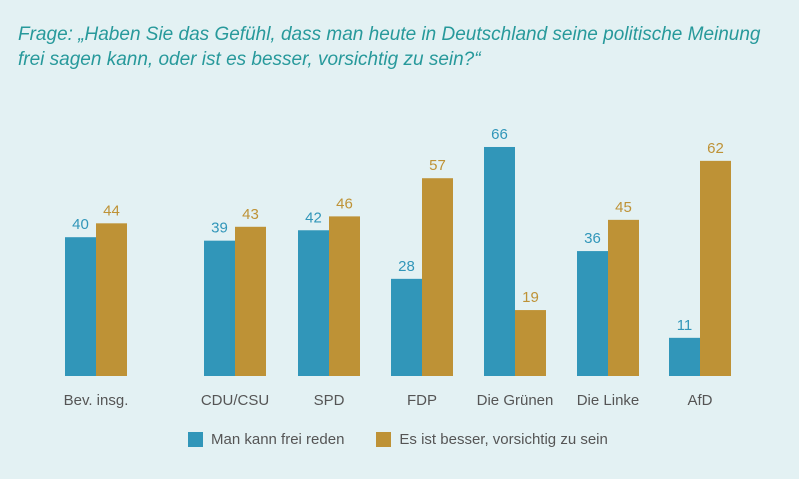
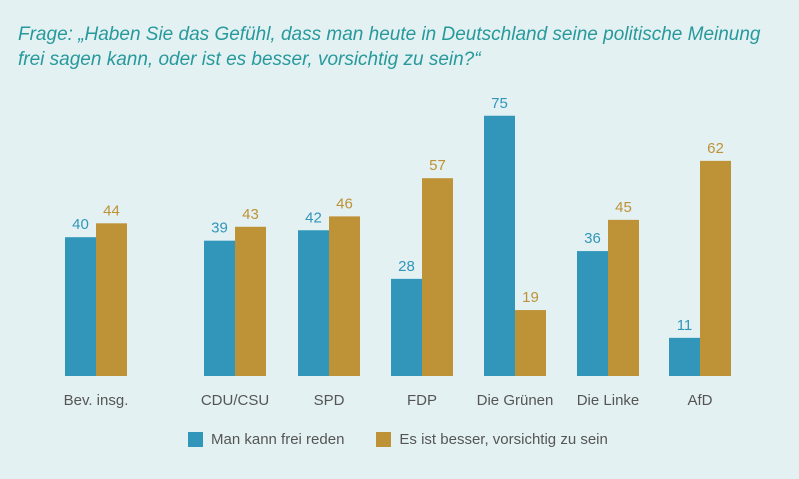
Man kann frei reden/Die Grünen: 66 -> 75
